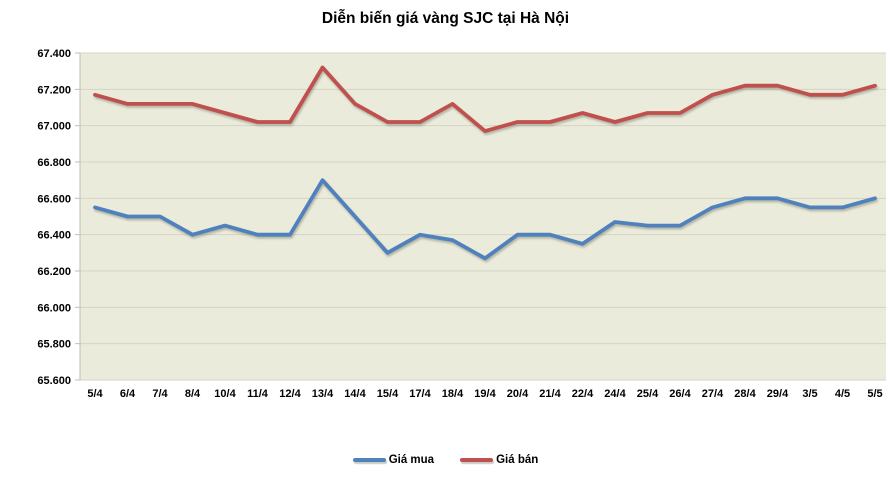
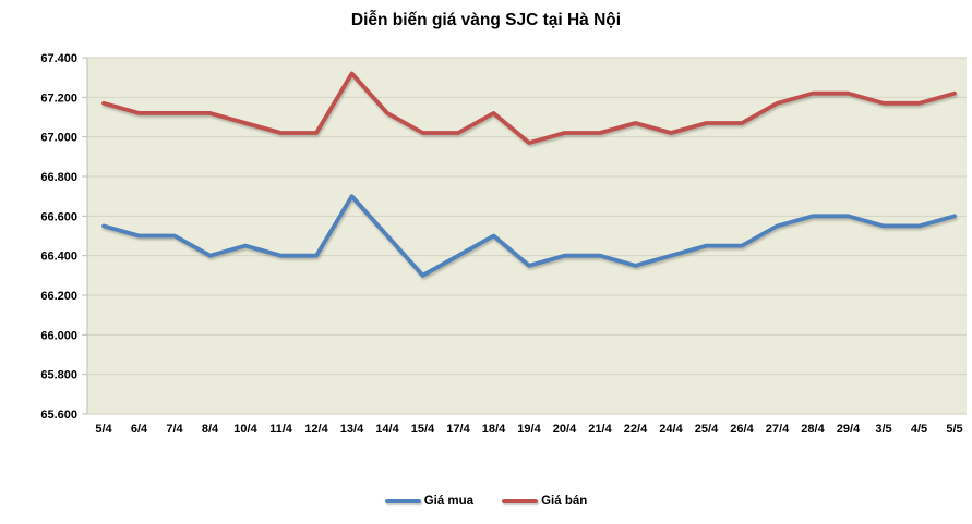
Giá mua/18/4: 66.37 -> 66.50
Giá mua/19/4: 66.27 -> 66.35
Giá mua/24/4: 66.47 -> 66.40
